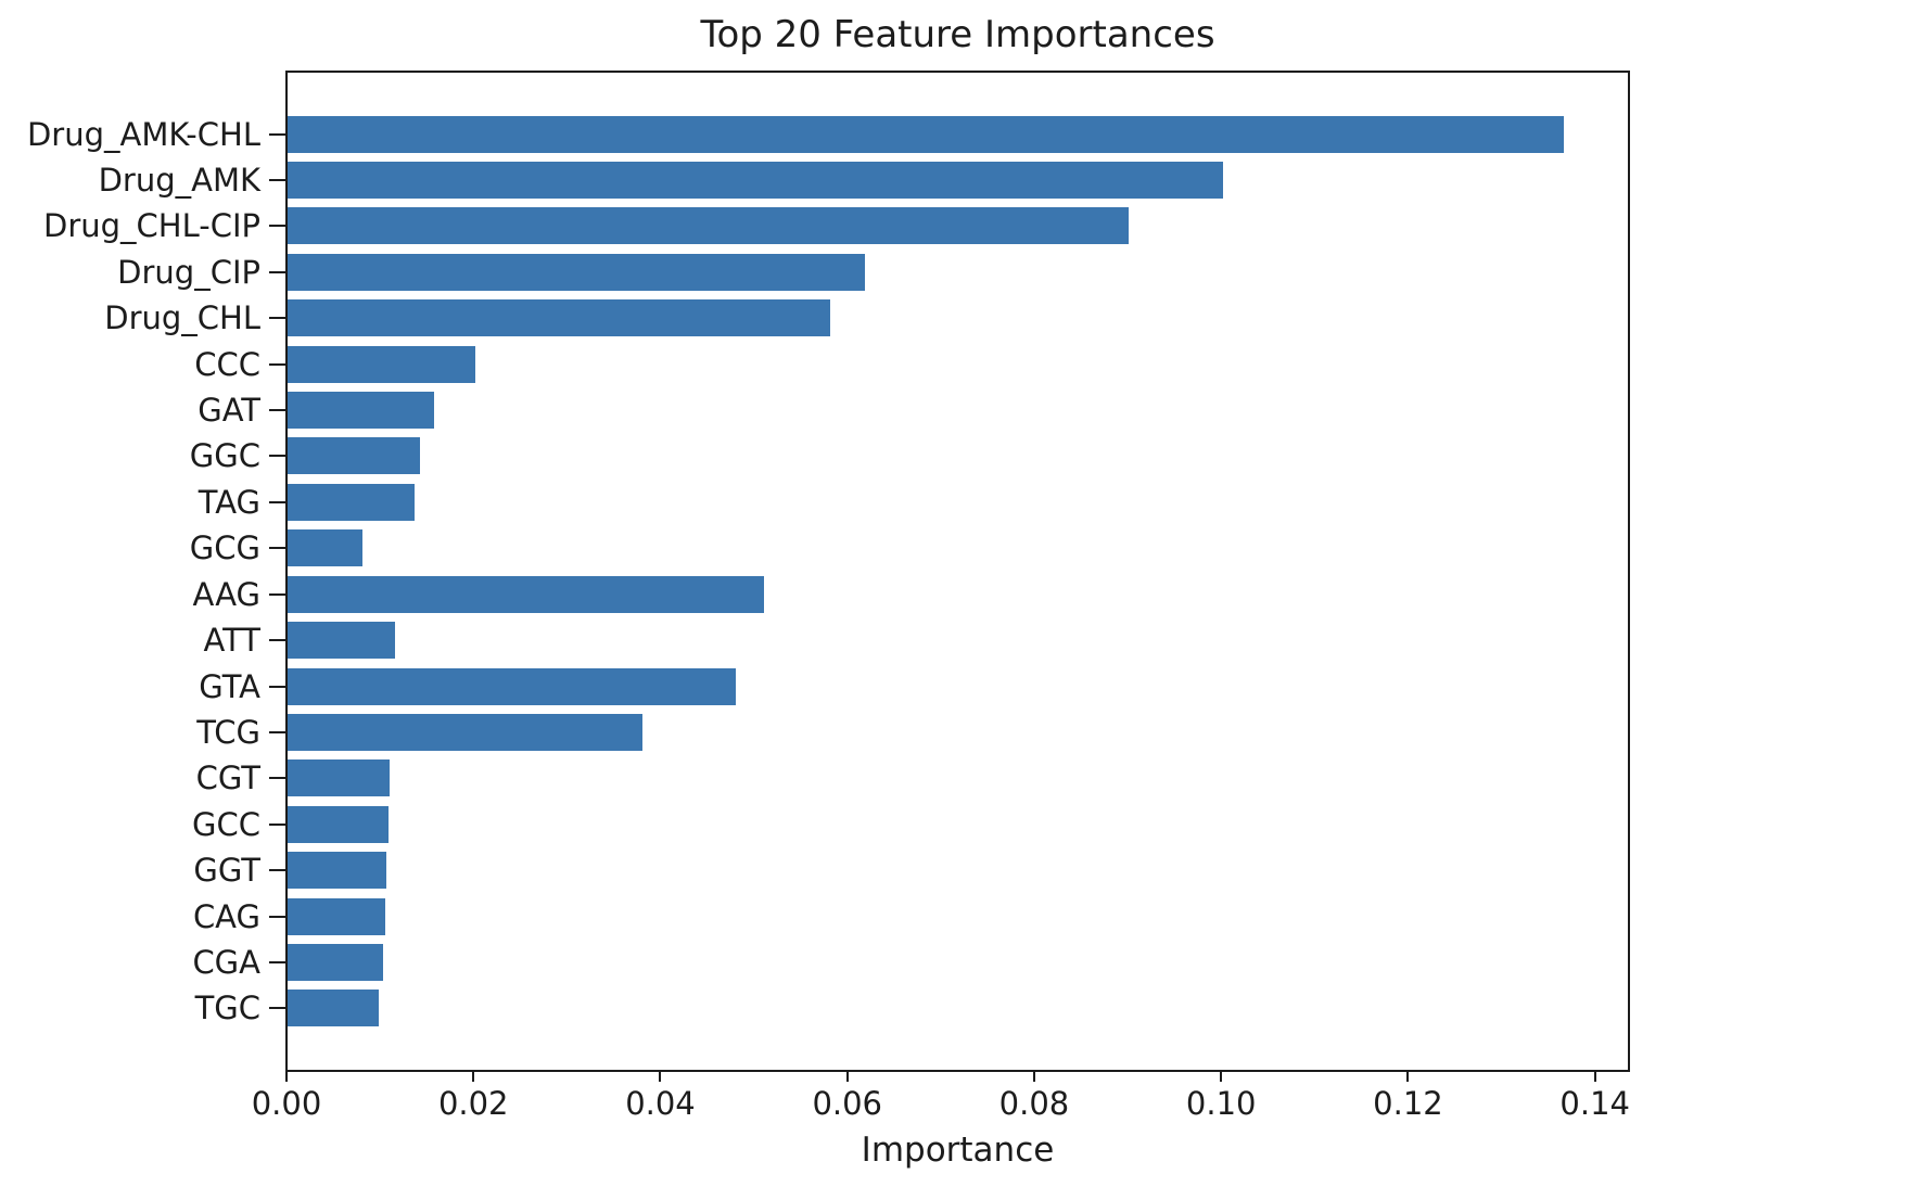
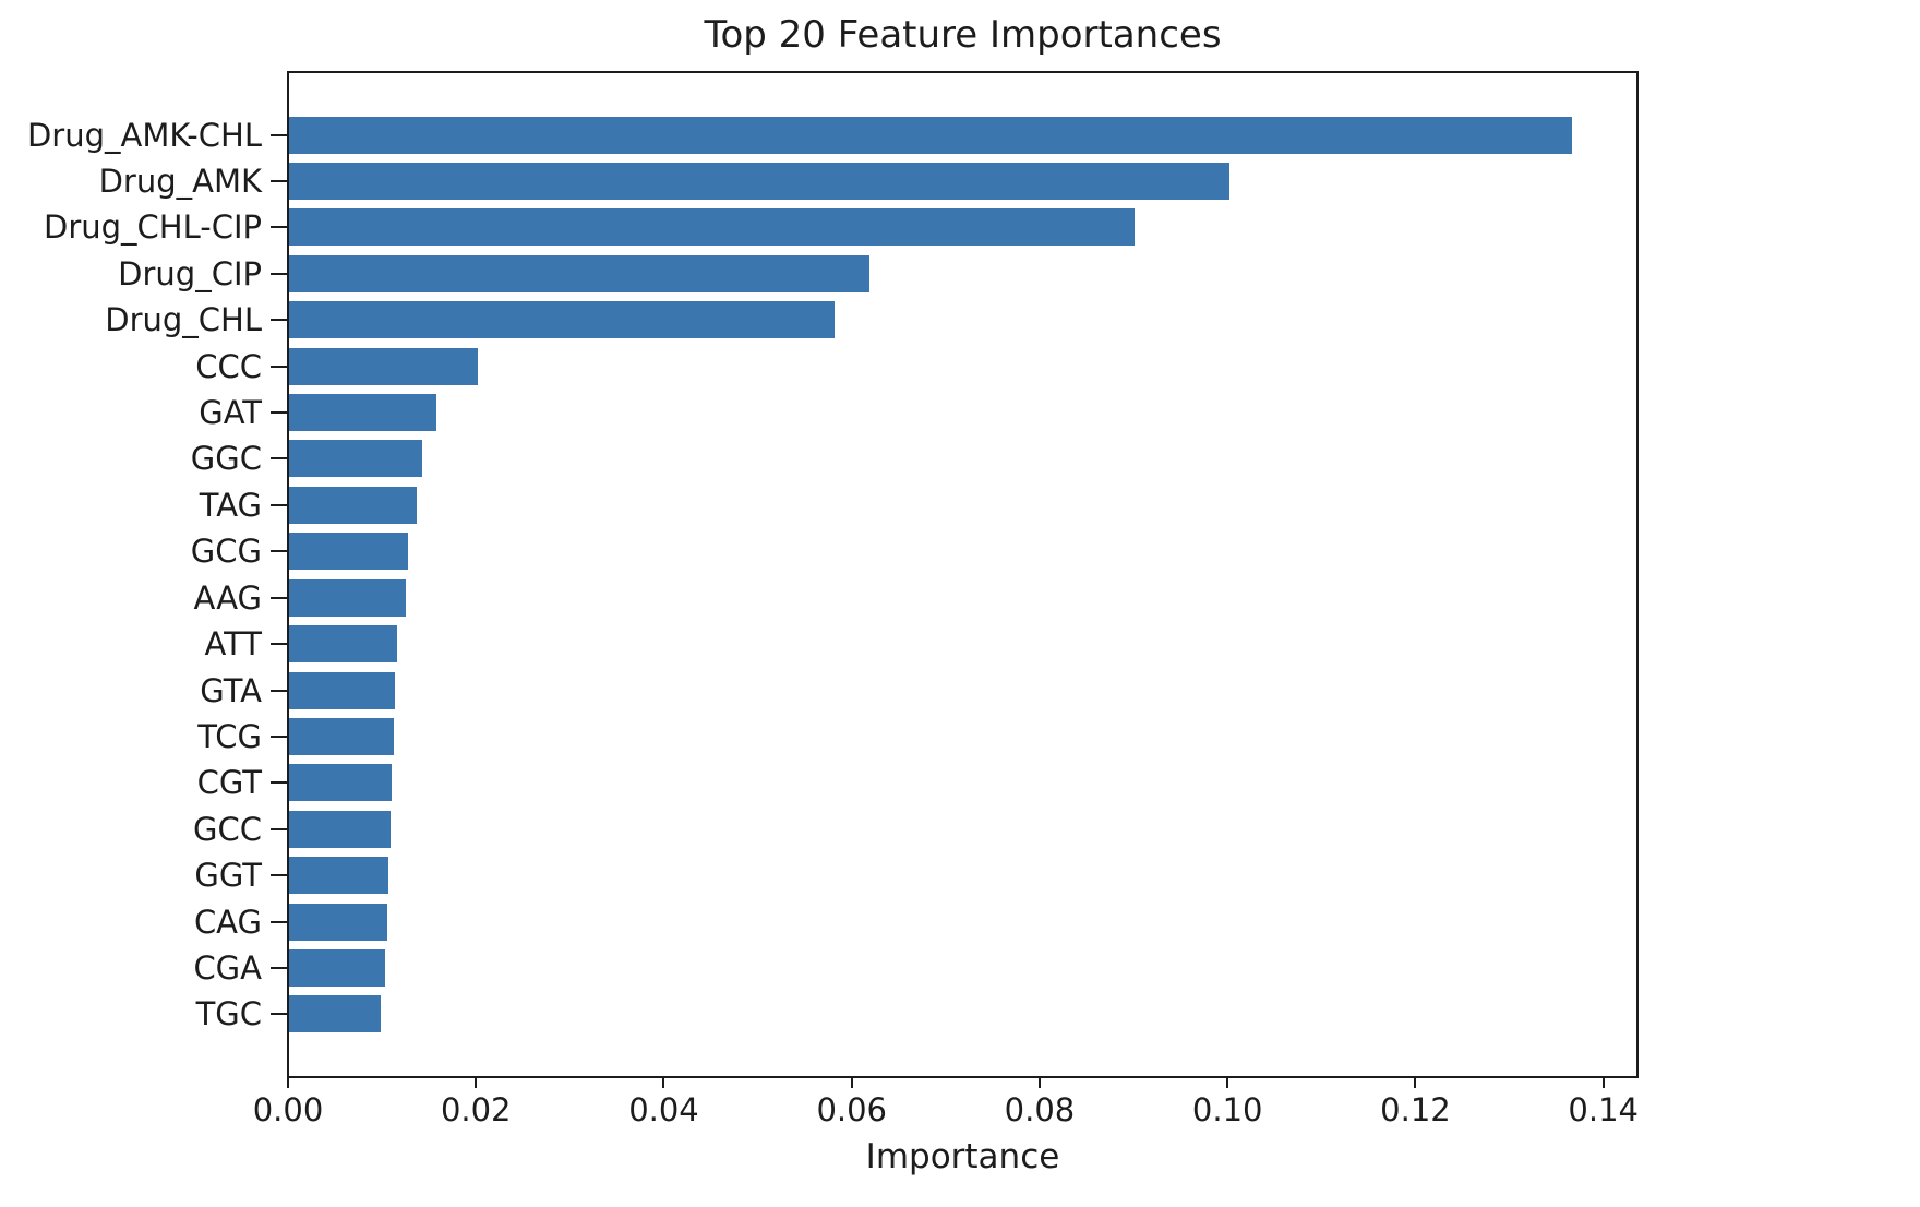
GCG: 0.008 -> 0.013
AAG: 0.051 -> 0.012
GTA: 0.048 -> 0.011
TCG: 0.038 -> 0.011
